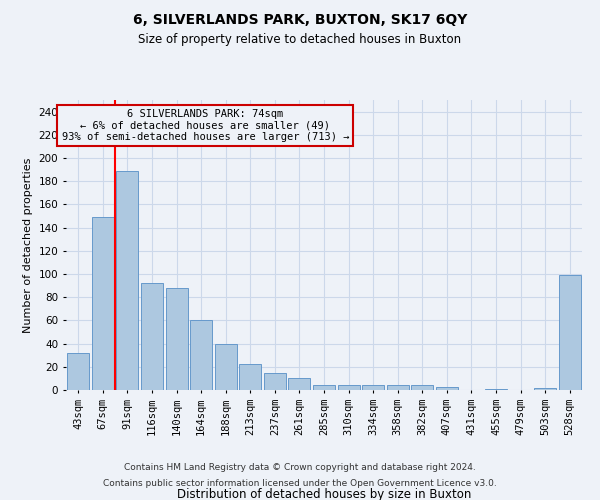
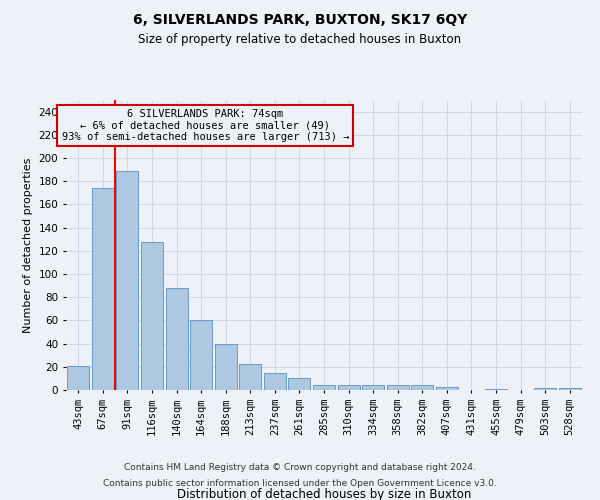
43sqm: 32 -> 21
67sqm: 149 -> 174
116sqm: 92 -> 128
528sqm: 99 -> 2
